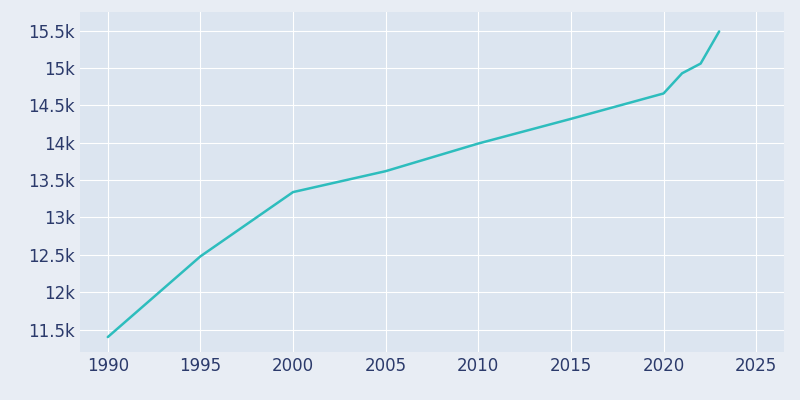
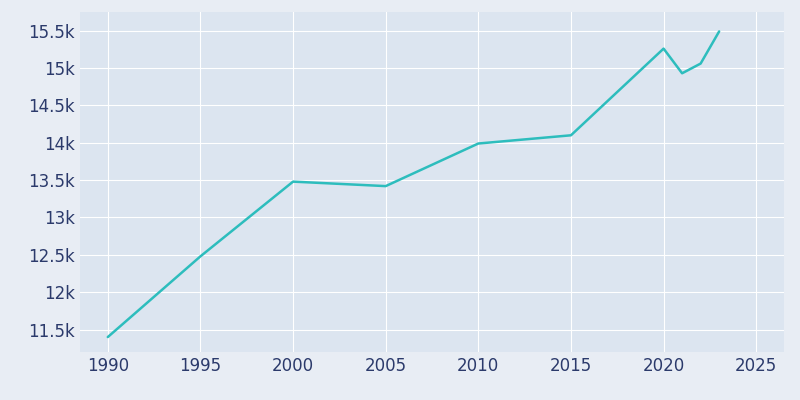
2000: 13.34k -> 13.48k
2005: 13.62k -> 13.42k
2015: 14.32k -> 14.10k
2020: 14.66k -> 15.26k
